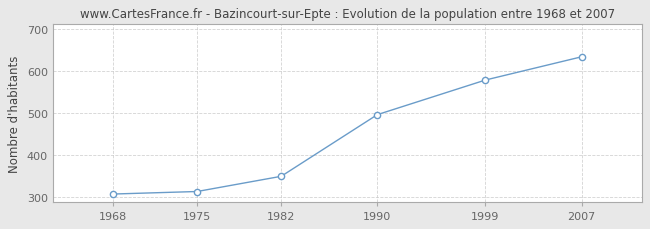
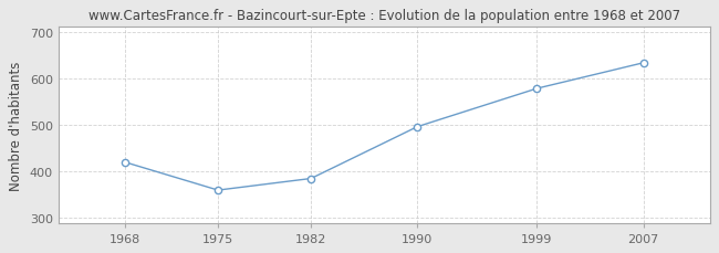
1968: 308 -> 420
1975: 314 -> 360
1982: 350 -> 385
